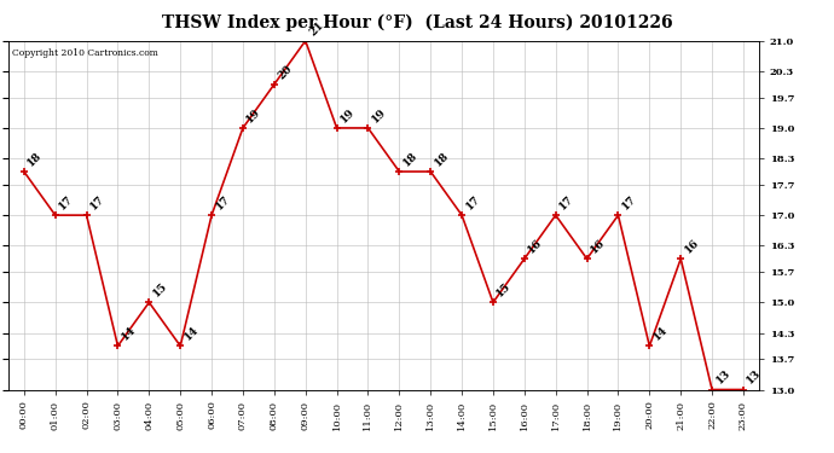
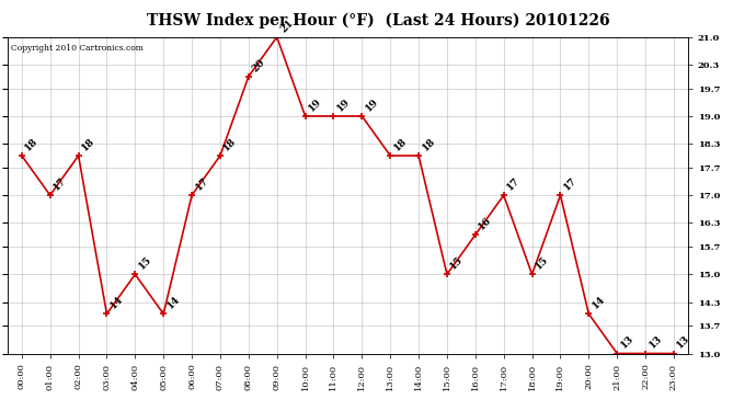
02:00: 17 -> 18
07:00: 19 -> 18
12:00: 18 -> 19
14:00: 17 -> 18
18:00: 16 -> 15
21:00: 16 -> 13
